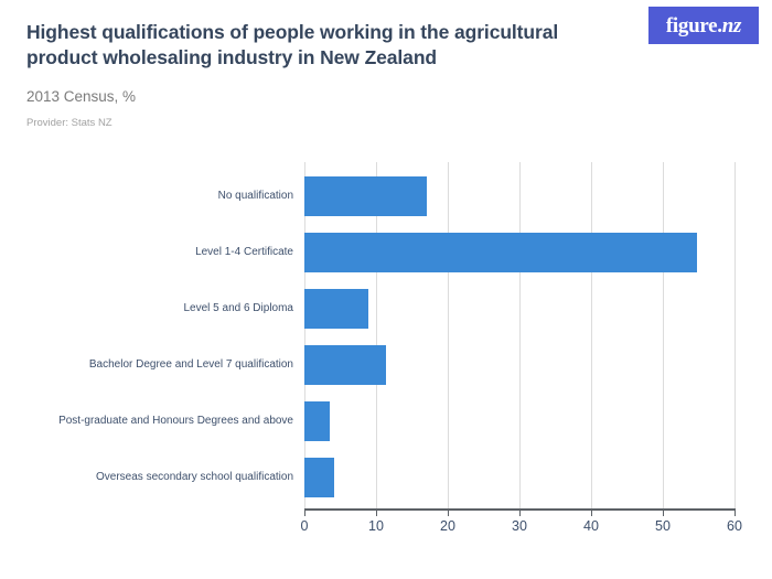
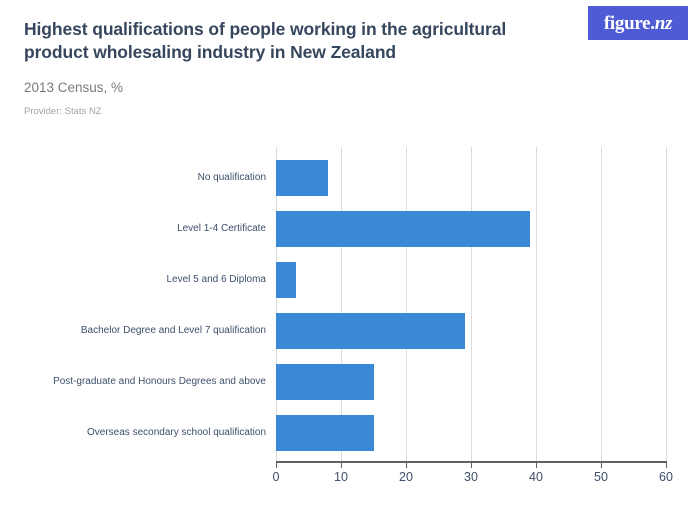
No qualification: 17 -> 8
Level 1-4 Certificate: 55 -> 39
Level 5 and 6 Diploma: 9 -> 3
Bachelor Degree and Level 7 qualification: 11 -> 29
Post-graduate and Honours Degrees and above: 4 -> 15
Overseas secondary school qualification: 4 -> 15
